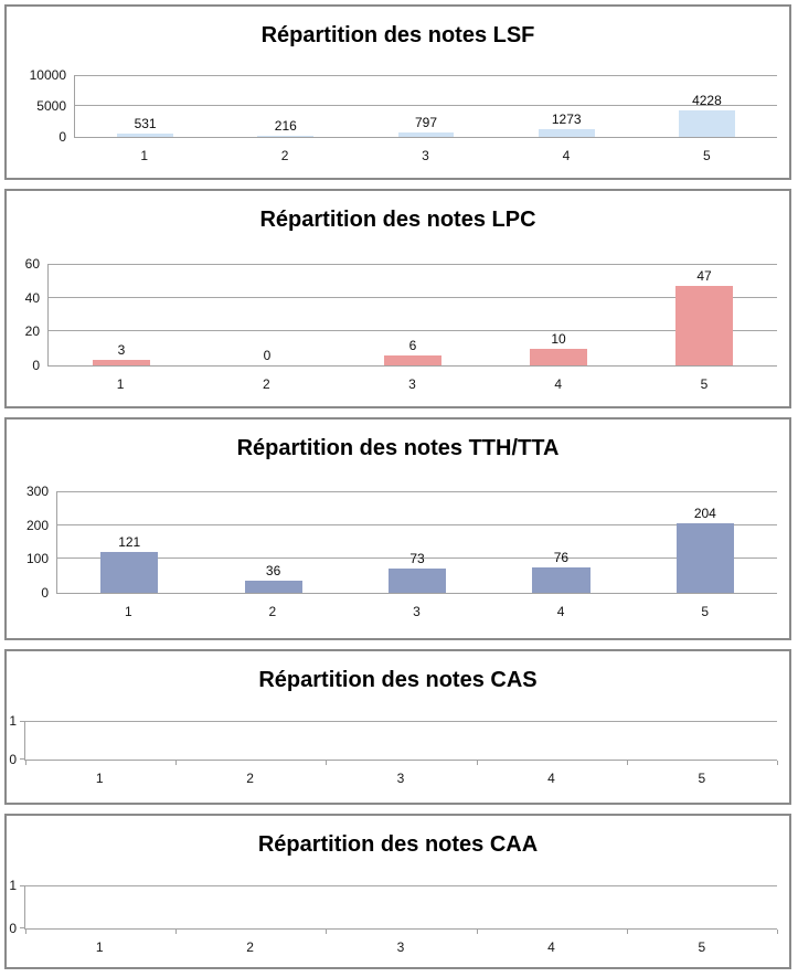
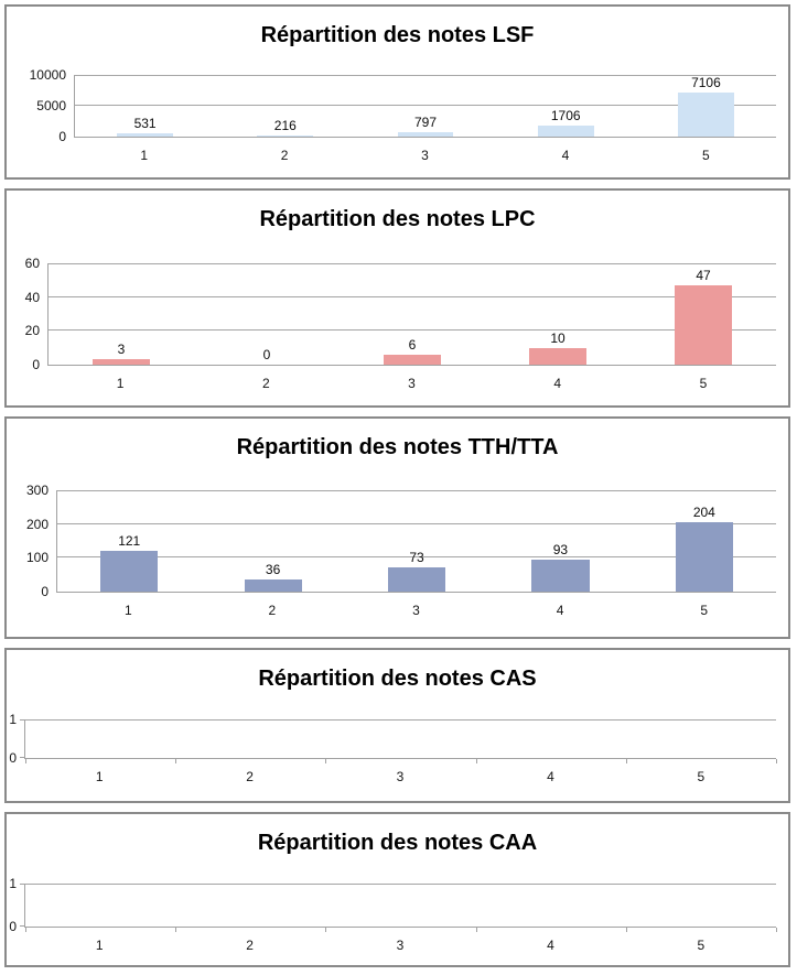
Répartition des notes LSF/4: 1273 -> 1706
Répartition des notes LSF/5: 4228 -> 7106
Répartition des notes TTH/TTA/4: 76 -> 93
